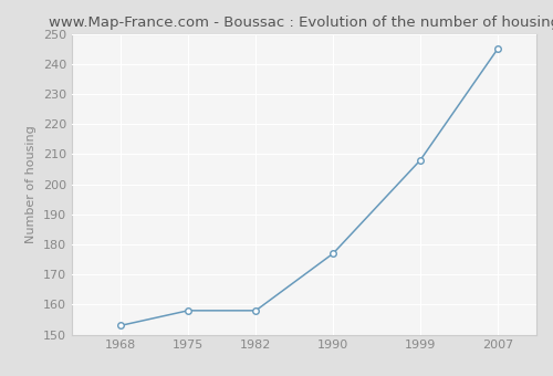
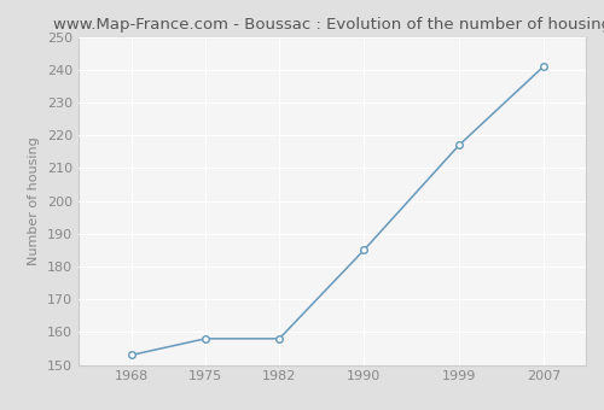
1990: 177 -> 185
1999: 208 -> 217
2007: 245 -> 241
